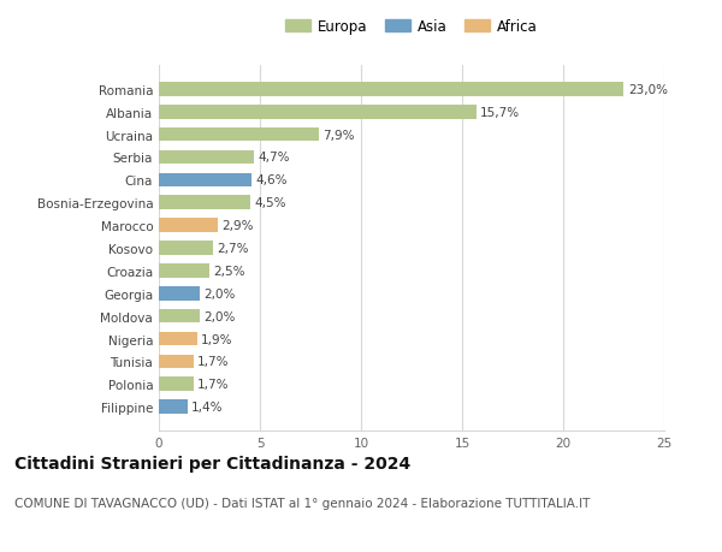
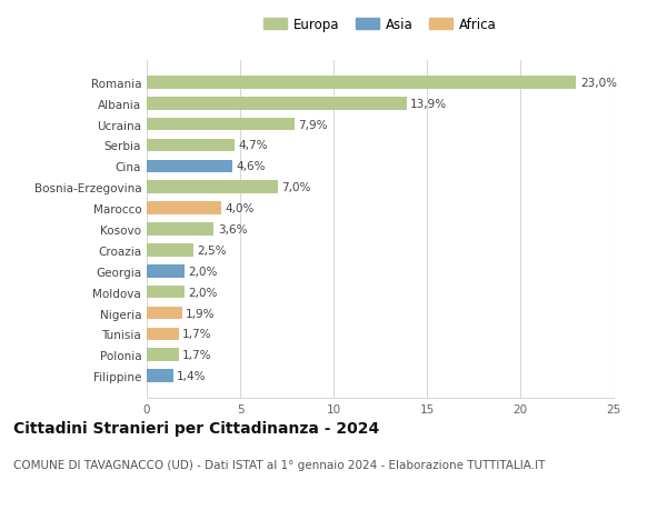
Albania: 15,7% -> 13,9%
Bosnia-Erzegovina: 4,5% -> 7,0%
Marocco: 2,9% -> 4,0%
Kosovo: 2,7% -> 3,6%
